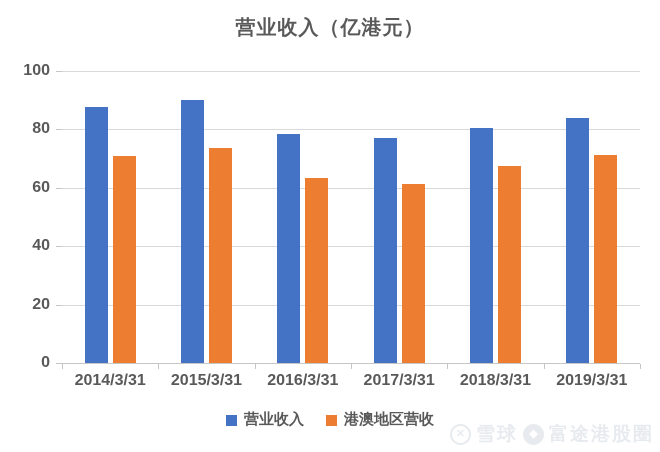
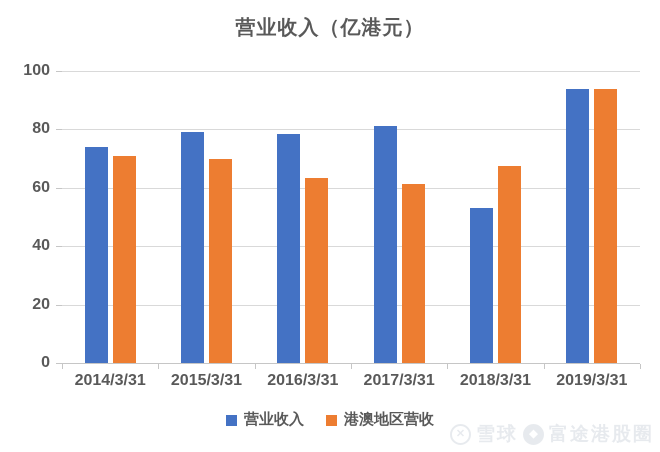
营业收入/2014/3/31: 88 -> 74
营业收入/2015/3/31: 90 -> 79
港澳地区营收/2015/3/31: 74 -> 70
营业收入/2017/3/31: 77 -> 81
营业收入/2018/3/31: 80 -> 53
营业收入/2019/3/31: 84 -> 94
港澳地区营收/2019/3/31: 71 -> 94
